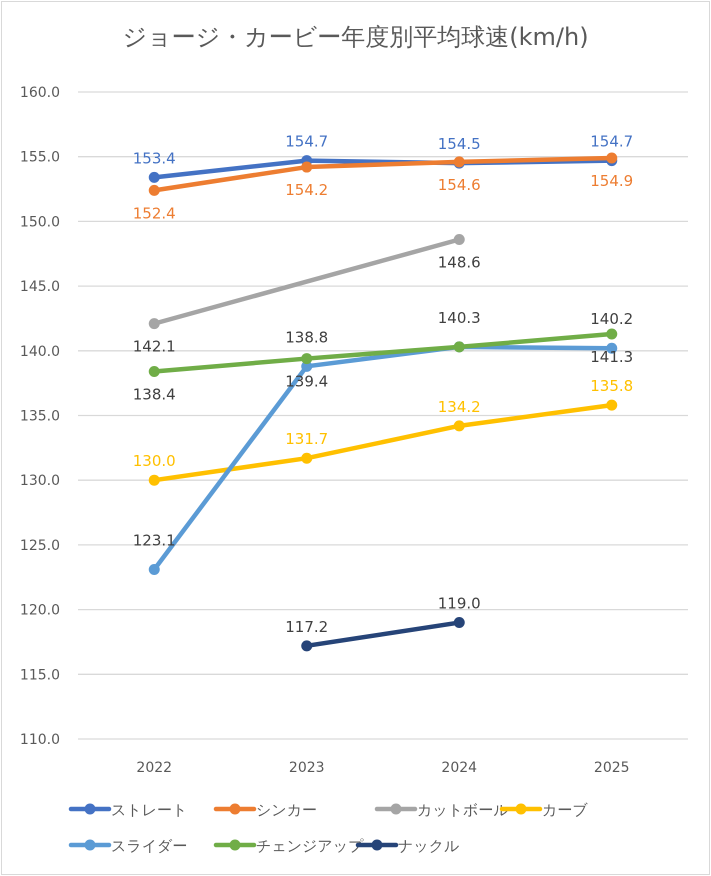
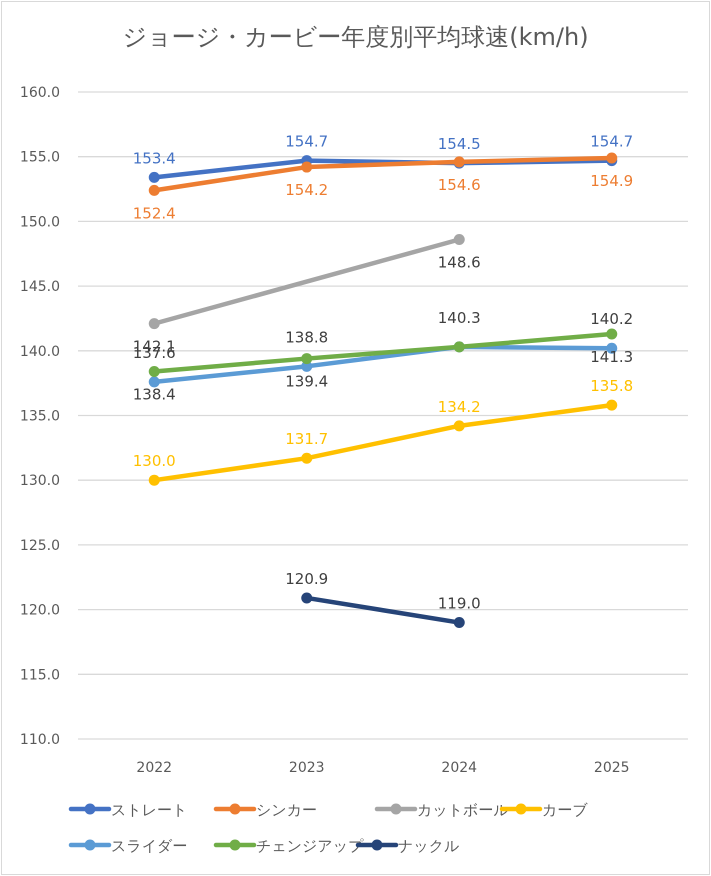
スライダー/2022: 123.1 -> 137.6
ナックル/2023: 117.2 -> 120.9
